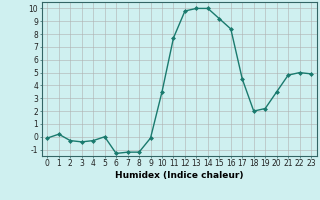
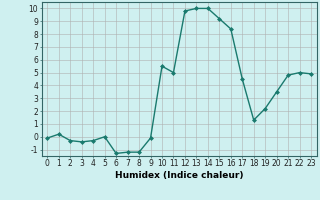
10: 3.5 -> 5.5
11: 7.7 -> 5.0
18: 2.0 -> 1.3
